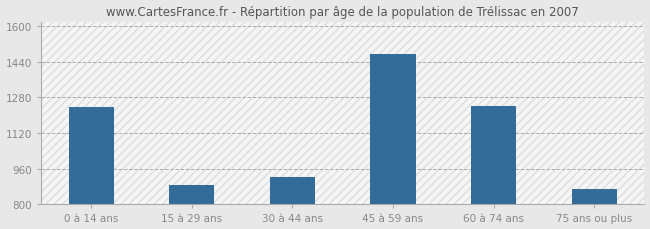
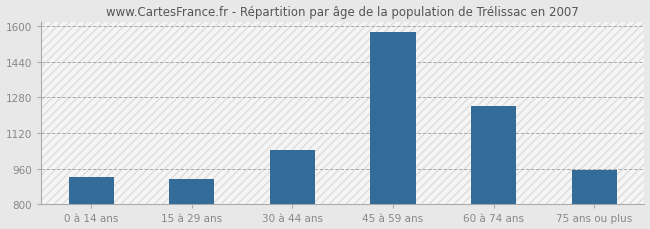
0 à 14 ans: 1235 -> 925
15 à 29 ans: 885 -> 915
30 à 44 ans: 925 -> 1045
45 à 59 ans: 1475 -> 1575
75 ans ou plus: 870 -> 955
